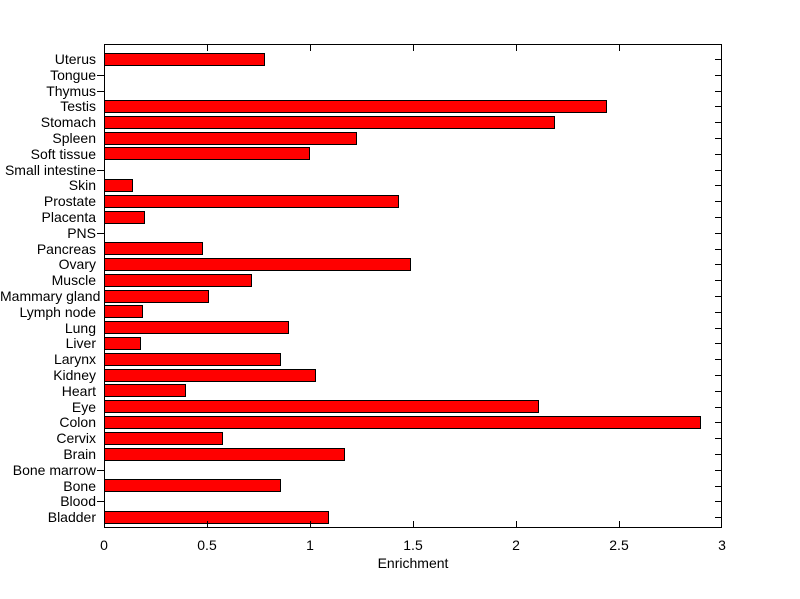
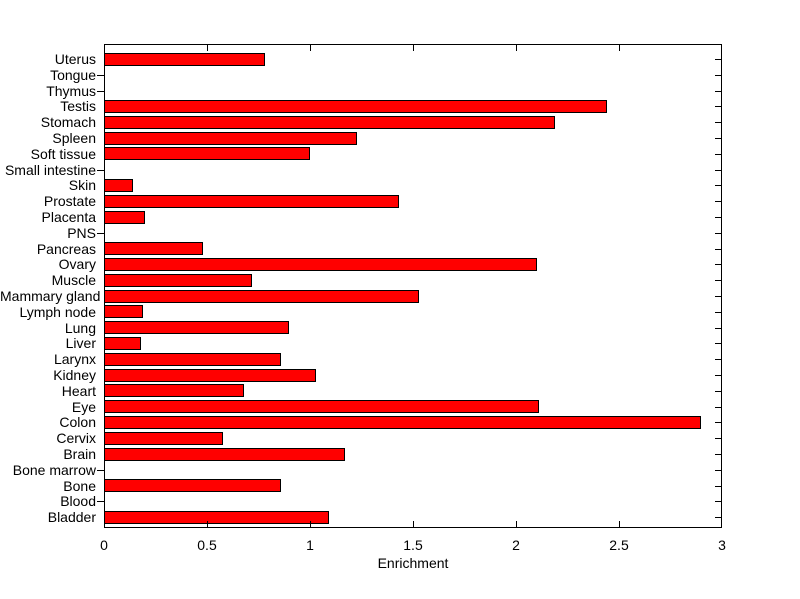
Ovary: 1.49 -> 2.10
Mammary gland: 0.51 -> 1.53
Heart: 0.40 -> 0.68
